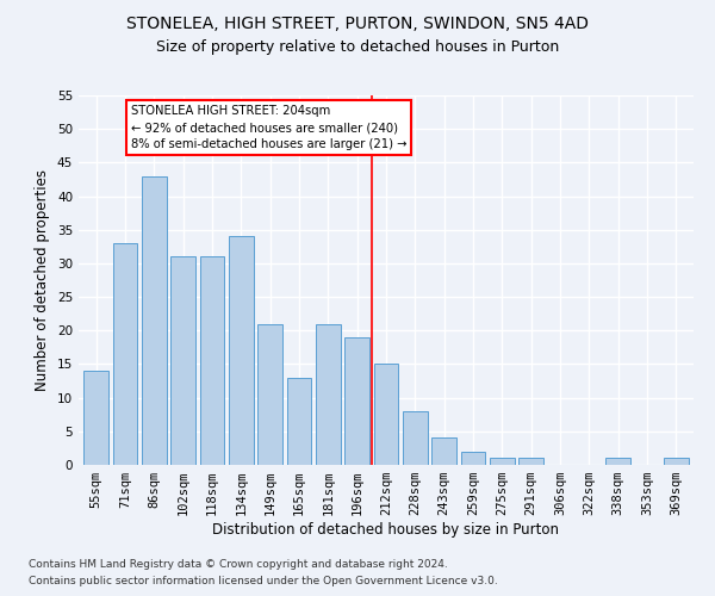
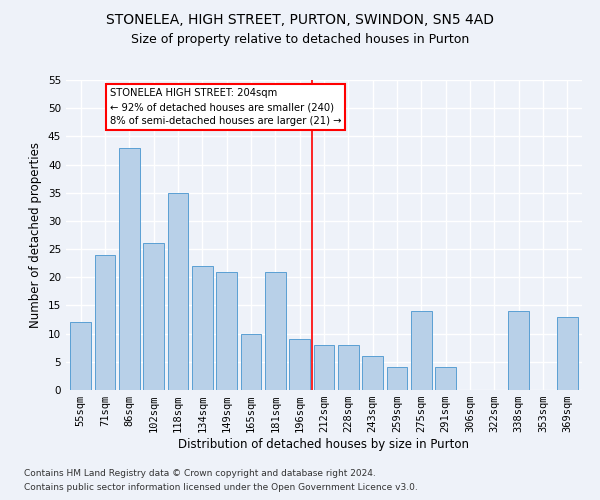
55sqm: 14 -> 12
71sqm: 33 -> 24
102sqm: 31 -> 26
118sqm: 31 -> 35
134sqm: 34 -> 22
165sqm: 13 -> 10
196sqm: 19 -> 9
212sqm: 15 -> 8
243sqm: 4 -> 6
259sqm: 2 -> 4
275sqm: 1 -> 14
291sqm: 1 -> 4
338sqm: 1 -> 14
369sqm: 1 -> 13
